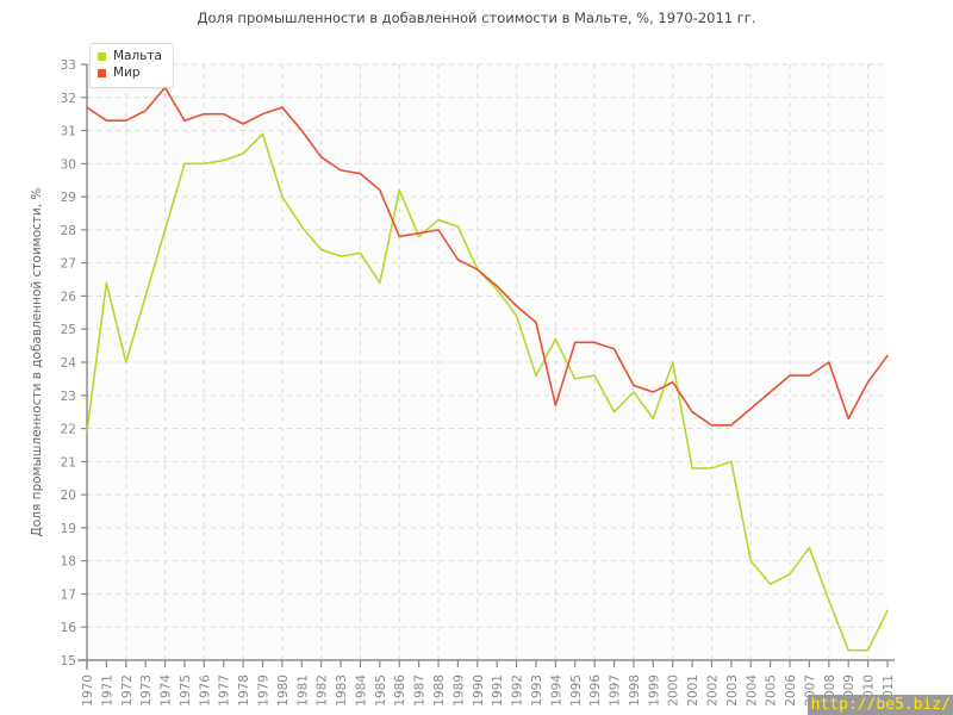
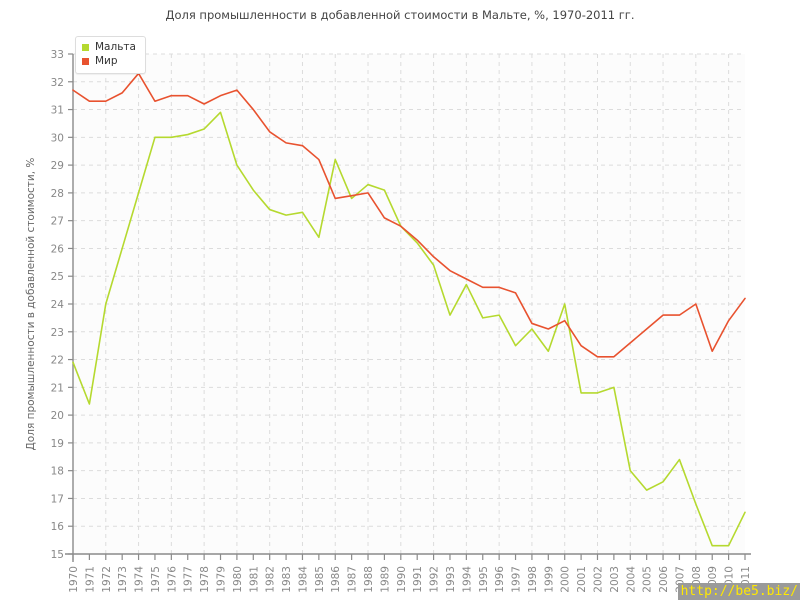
Мальта/1971: 26.4 -> 20.4
Мир/1994: 22.7 -> 24.9
